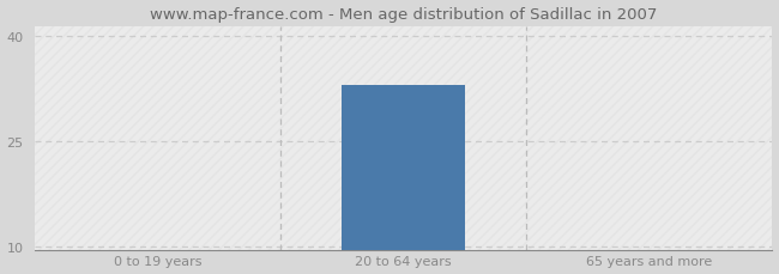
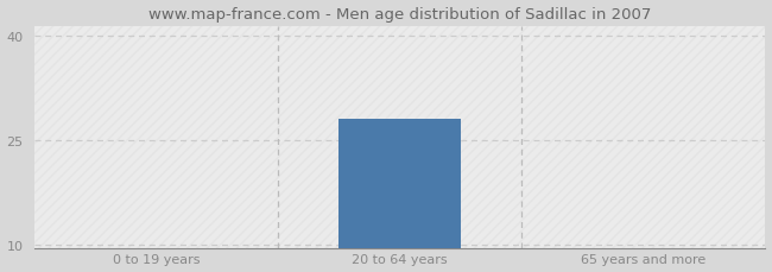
20 to 64 years: 33 -> 28
